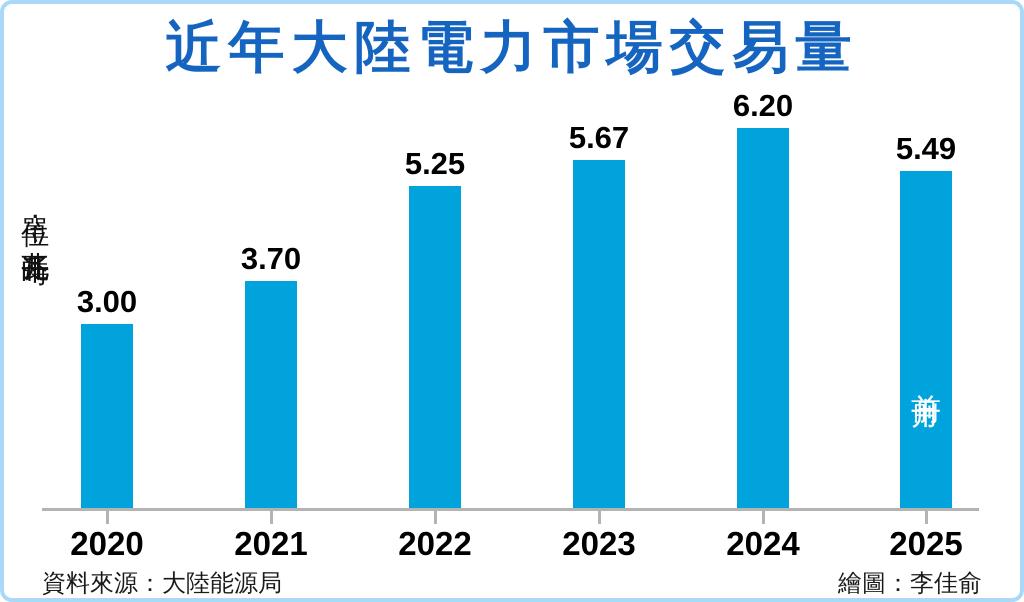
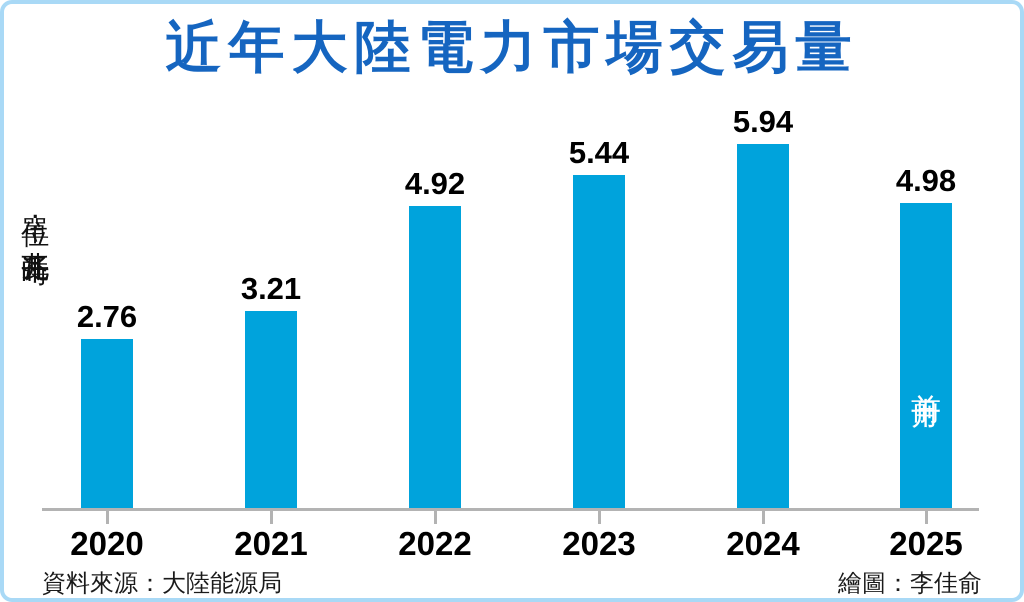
2020: 3.00 -> 2.76
2021: 3.70 -> 3.21
2022: 5.25 -> 4.92
2023: 5.67 -> 5.44
2024: 6.20 -> 5.94
2025: 5.49 -> 4.98
